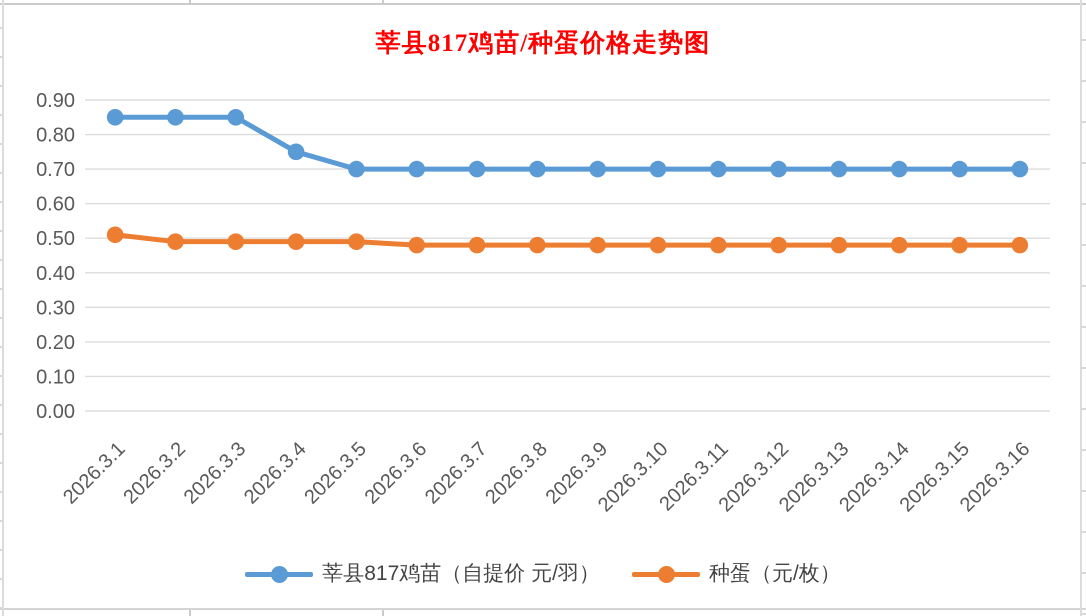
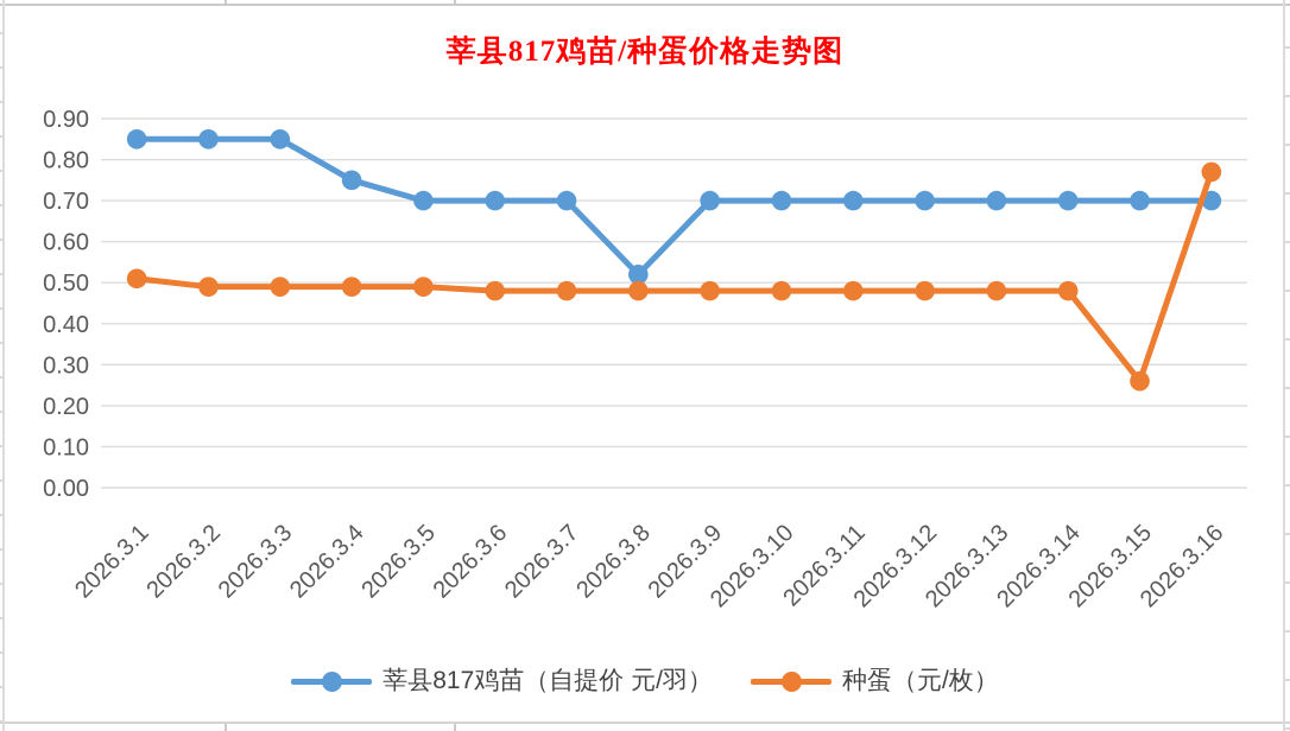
莘县817鸡苗（自提价 元/羽）/2026.3.8: 0.70 -> 0.52
种蛋（元/枚）/2026.3.15: 0.48 -> 0.26
种蛋（元/枚）/2026.3.16: 0.48 -> 0.77
